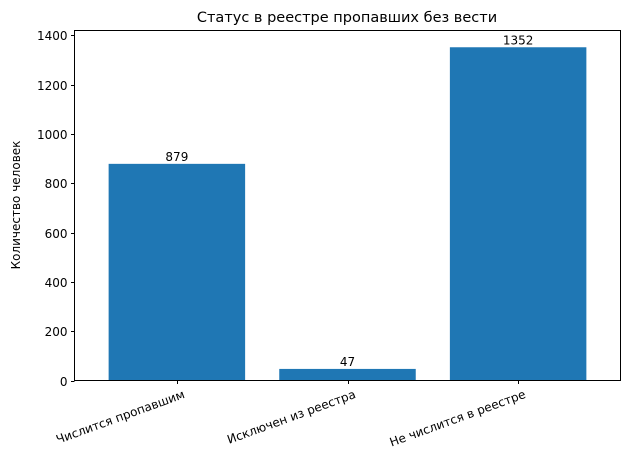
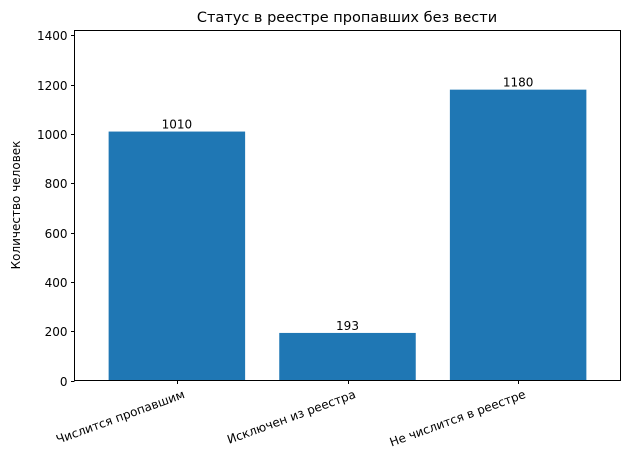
Числится пропавшим: 879 -> 1010
Исключен из реестра: 47 -> 193
Не числится в реестре: 1352 -> 1180
